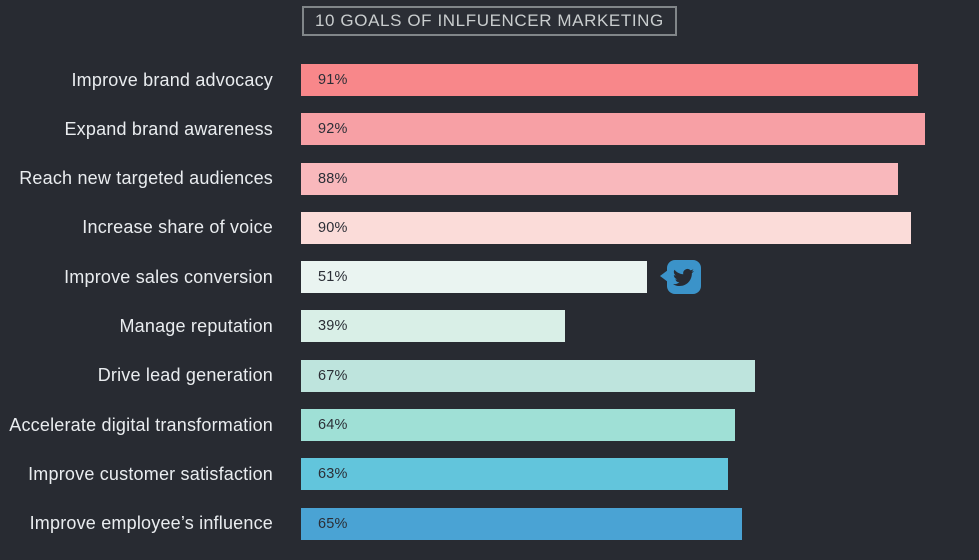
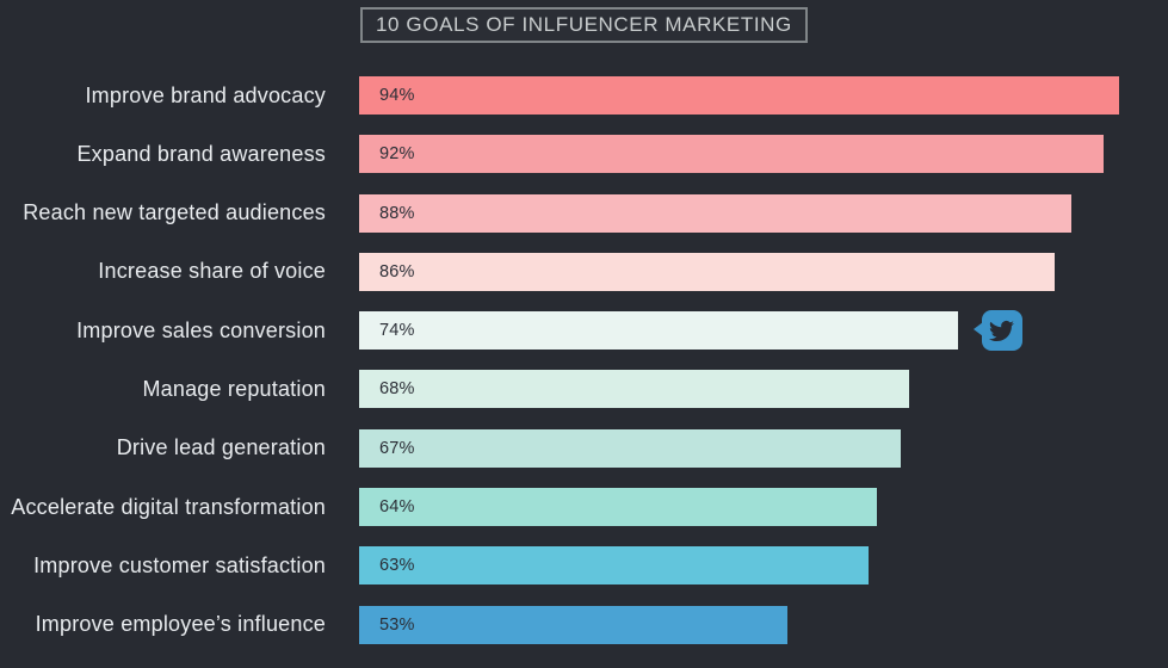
Improve brand advocacy: 91% -> 94%
Increase share of voice: 90% -> 86%
Improve sales conversion: 51% -> 74%
Manage reputation: 39% -> 68%
Improve employee’s influence: 65% -> 53%
